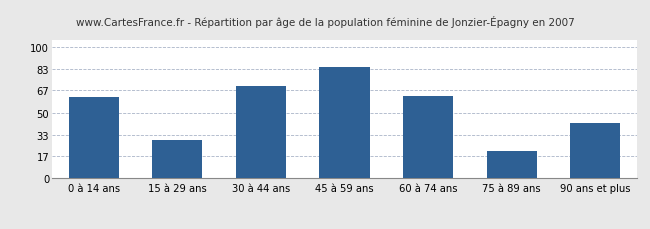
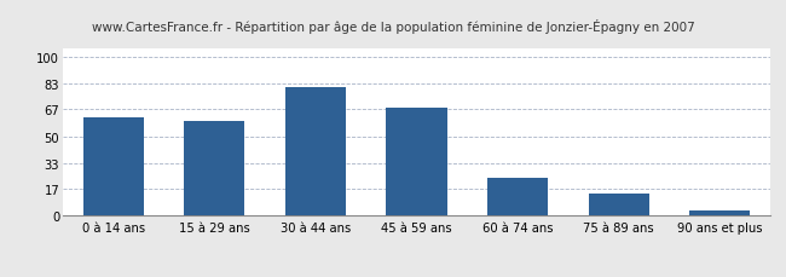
15 à 29 ans: 29 -> 60
30 à 44 ans: 70 -> 81
45 à 59 ans: 85 -> 68
60 à 74 ans: 63 -> 24
75 à 89 ans: 21 -> 14
90 ans et plus: 42 -> 3
